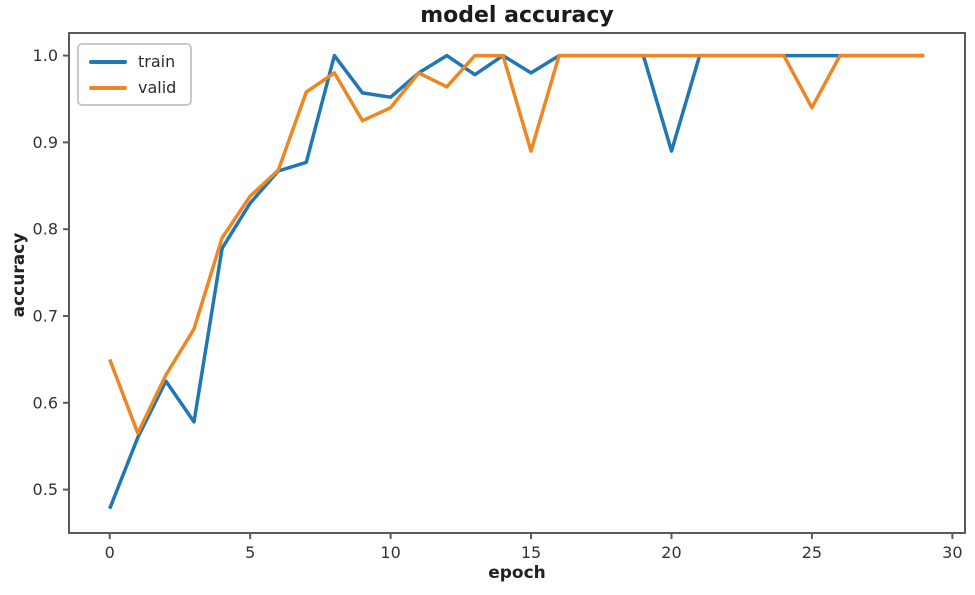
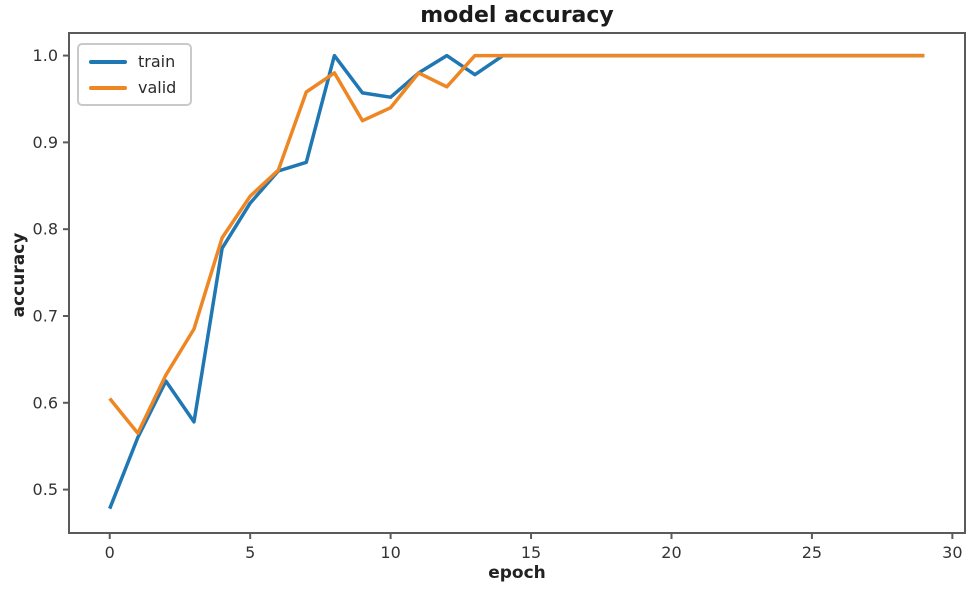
valid/0: 0.65 -> 0.60
train/15: 0.98 -> 1.00
valid/15: 0.89 -> 1.00
train/20: 0.89 -> 1.00
valid/25: 0.94 -> 1.00
